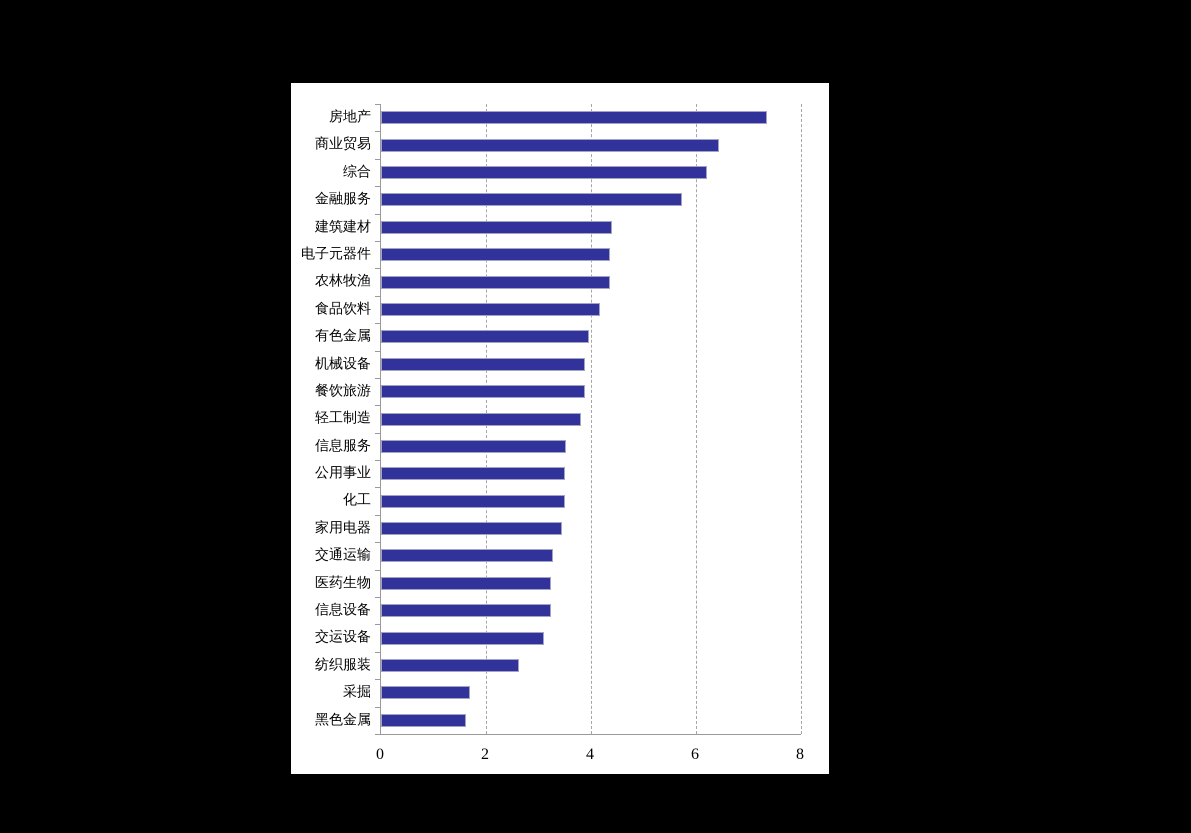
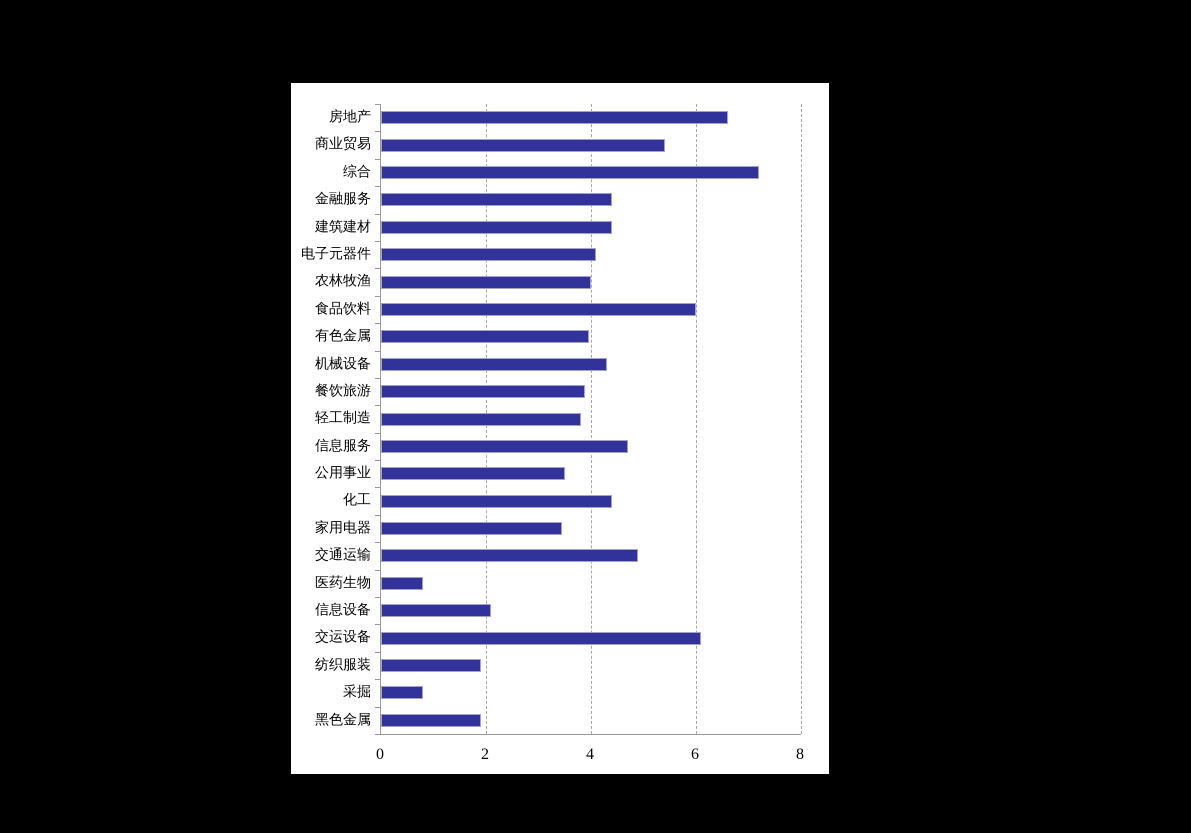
房地产: 7.3 -> 6.6
商业贸易: 6.4 -> 5.4
综合: 6.2 -> 7.2
金融服务: 5.7 -> 4.4
电子元器件: 4.4 -> 4.1
农林牧渔: 4.4 -> 4.0
食品饮料: 4.2 -> 6.0
机械设备: 3.9 -> 4.3
信息服务: 3.5 -> 4.7
化工: 3.5 -> 4.4
交通运输: 3.3 -> 4.9
医药生物: 3.2 -> 0.8
信息设备: 3.2 -> 2.1
交运设备: 3.1 -> 6.1
纺织服装: 2.6 -> 1.9
采掘: 1.7 -> 0.8
黑色金属: 1.6 -> 1.9
